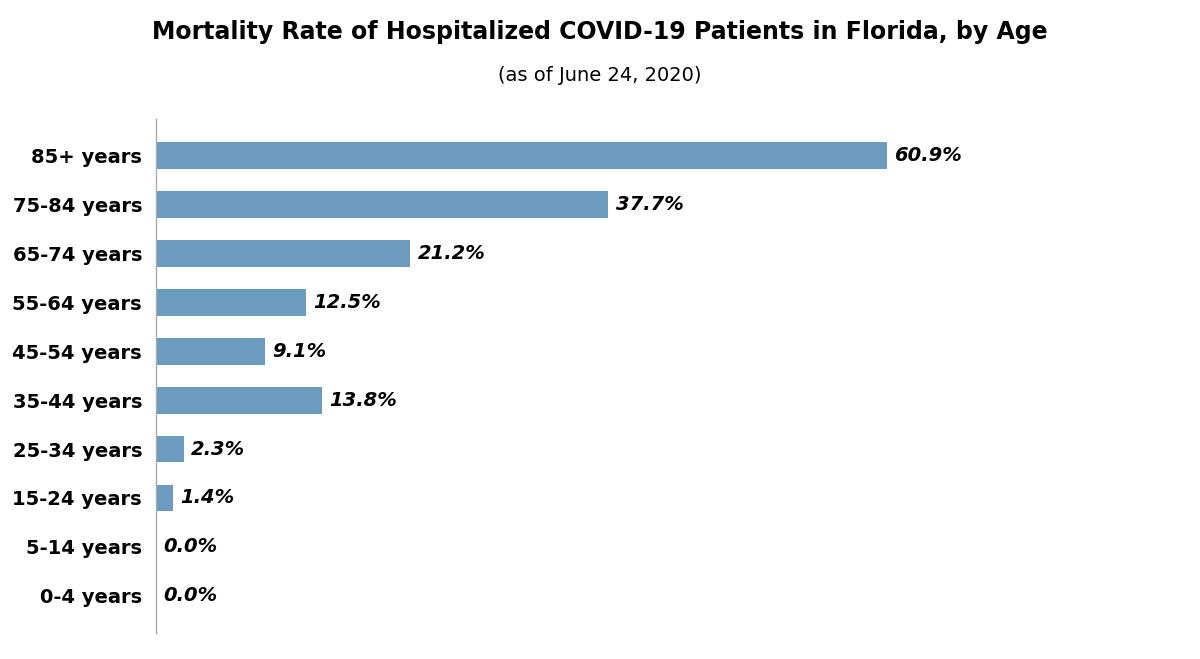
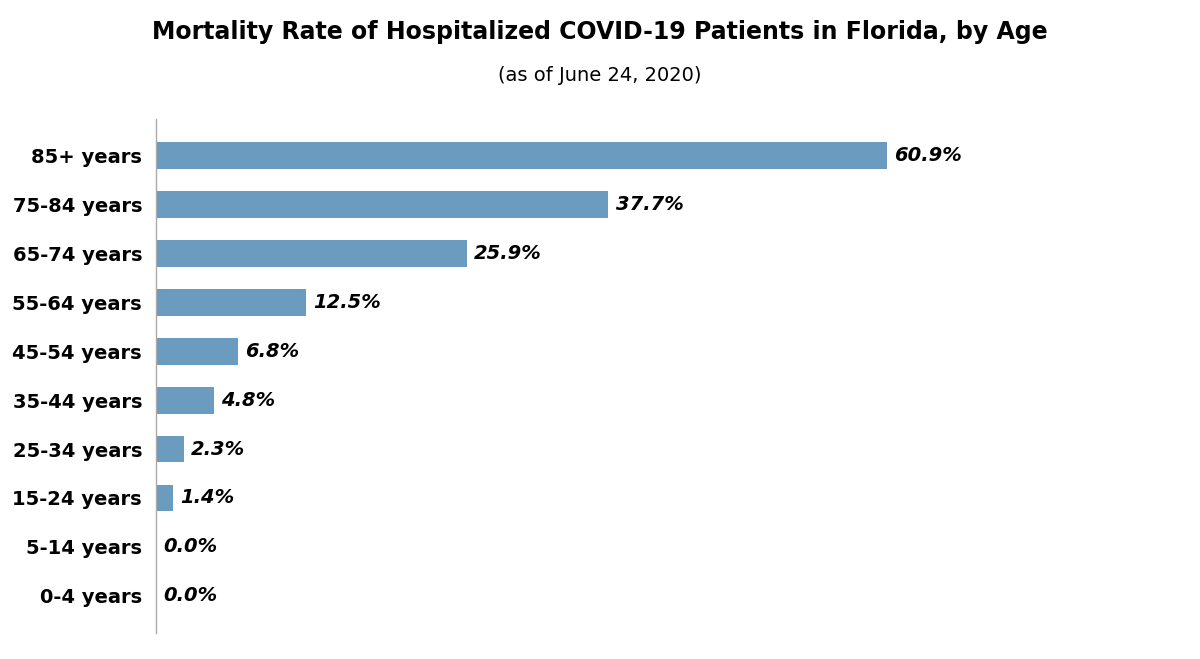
65-74 years: 21.2% -> 25.9%
45-54 years: 9.1% -> 6.8%
35-44 years: 13.8% -> 4.8%
